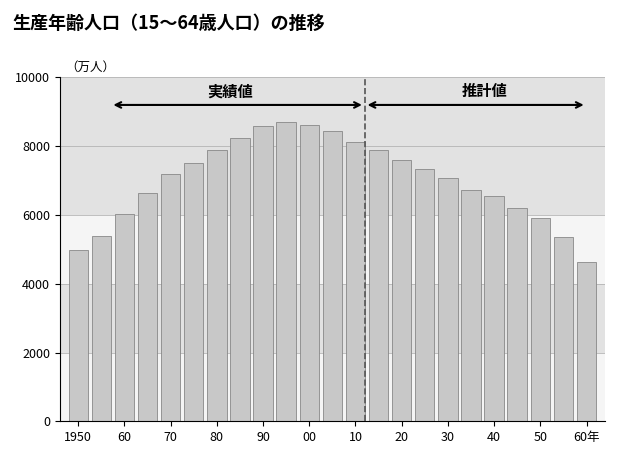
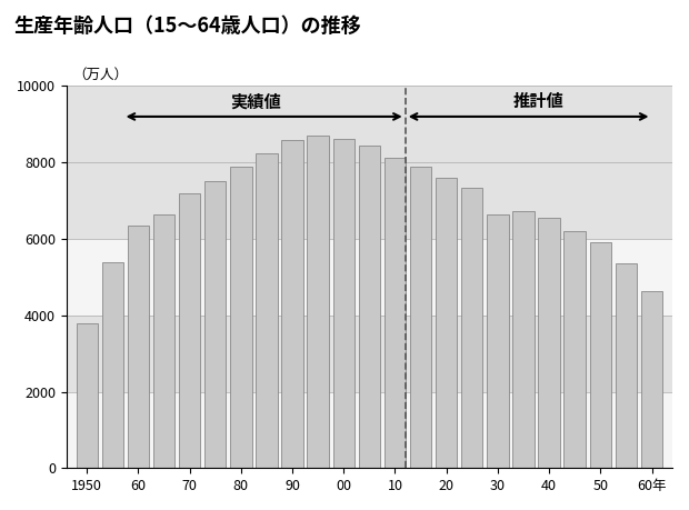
1950: 4970 -> 3800
60: 6040 -> 6350
30: 7080 -> 6650
